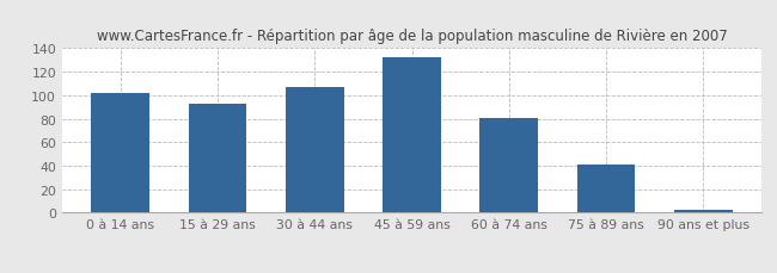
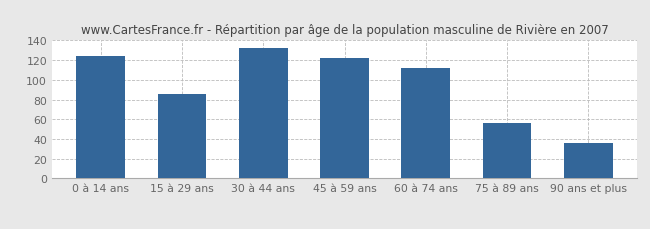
0 à 14 ans: 102 -> 124
15 à 29 ans: 93 -> 86
30 à 44 ans: 107 -> 132
45 à 59 ans: 132 -> 122
60 à 74 ans: 81 -> 112
75 à 89 ans: 41 -> 56
90 ans et plus: 2 -> 36
